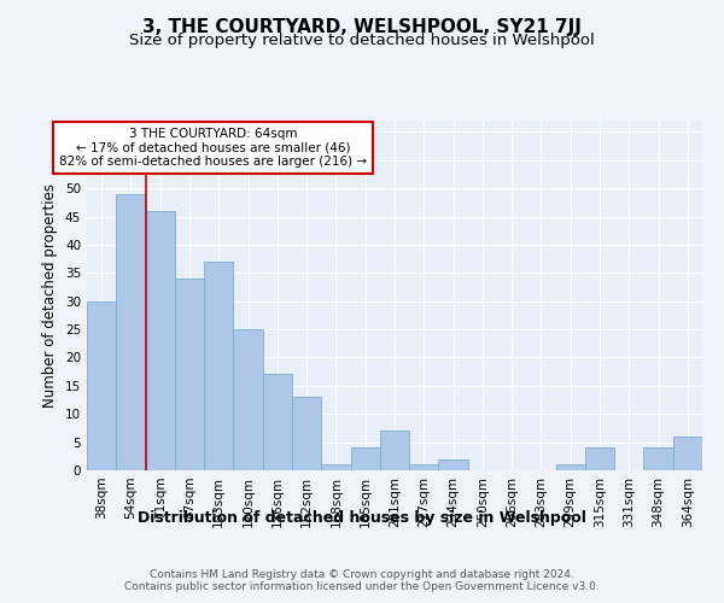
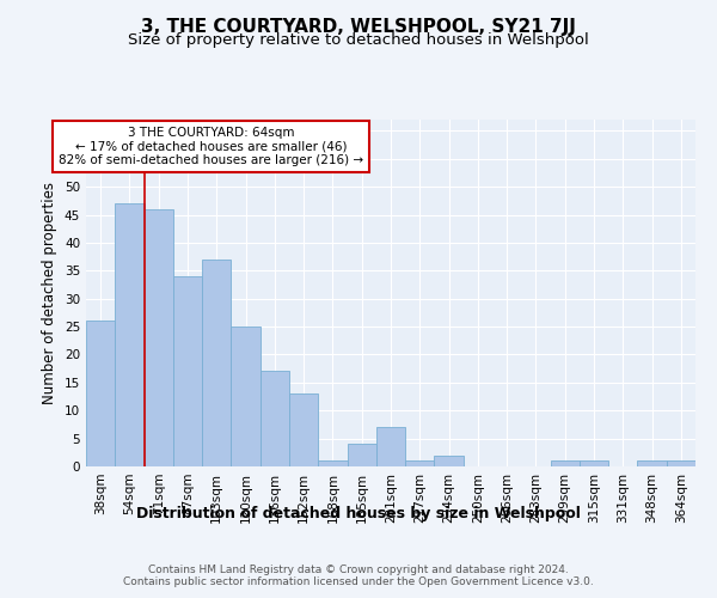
38sqm: 30 -> 26
54sqm: 49 -> 47
315sqm: 4 -> 1
348sqm: 4 -> 1
364sqm: 6 -> 1
